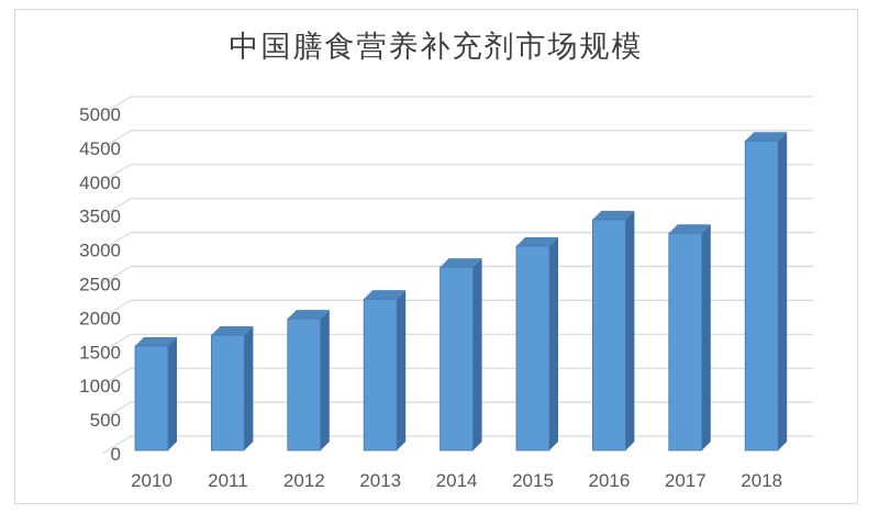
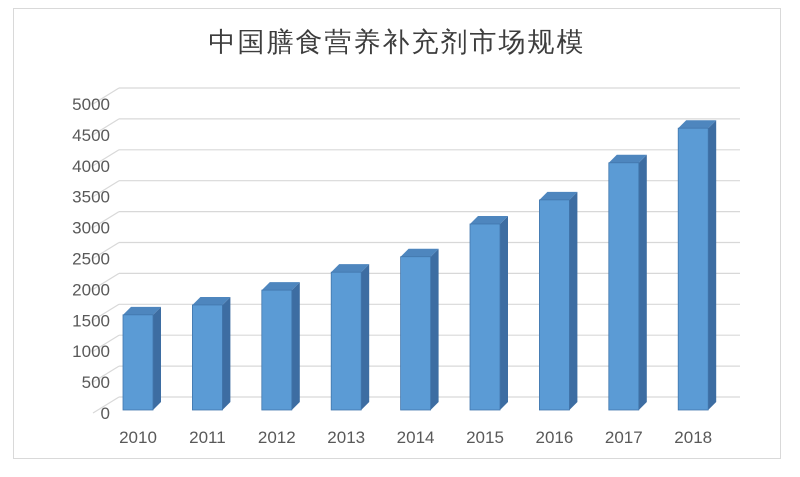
2014: 2700 -> 2500
2017: 3200 -> 4000
